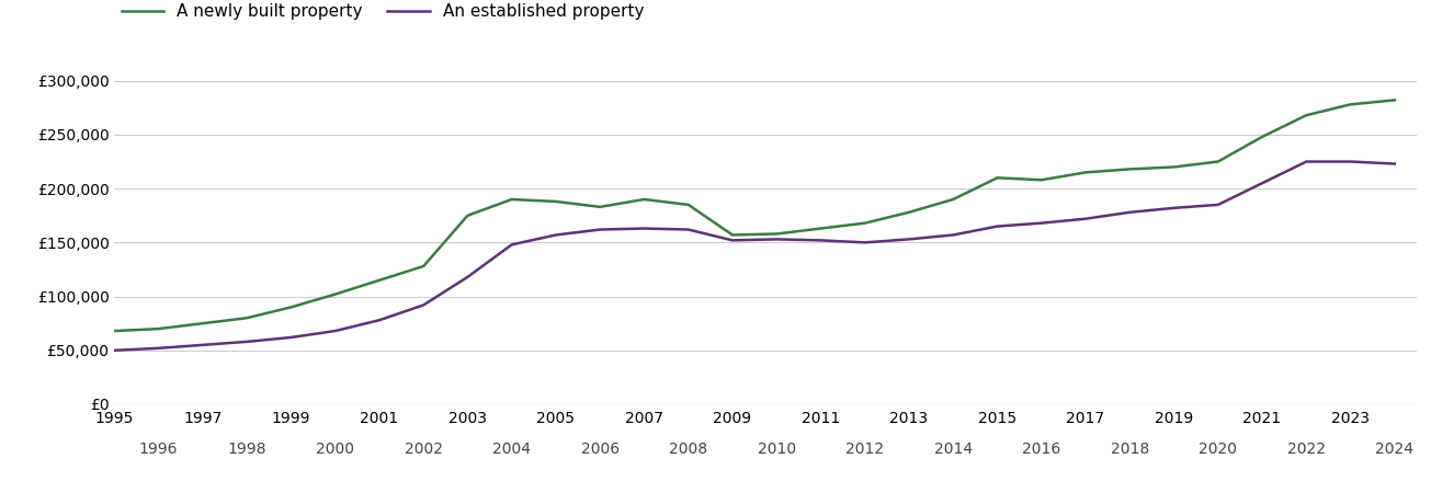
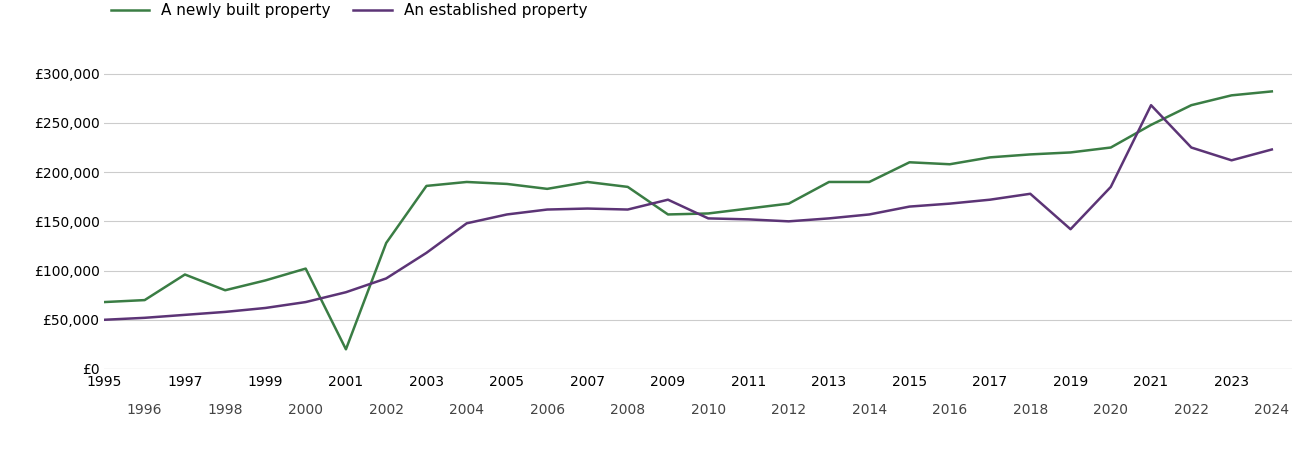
A newly built property/1997: £75,000 -> £96,000
A newly built property/2001: £115,000 -> £20,000
A newly built property/2003: £175,000 -> £186,000
An established property/2009: £152,000 -> £172,000
A newly built property/2013: £178,000 -> £190,000
An established property/2019: £182,000 -> £142,000
An established property/2021: £205,000 -> £268,000
An established property/2023: £225,000 -> £212,000
